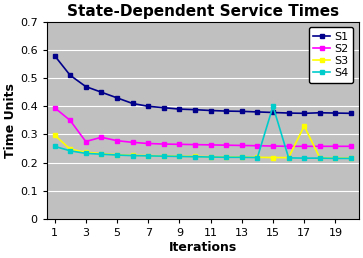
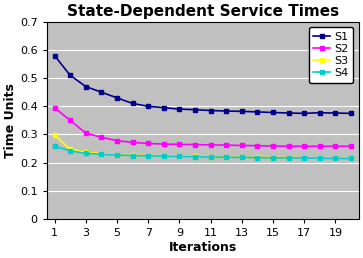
S2/3: 0.275 -> 0.305
S4/15: 0.400 -> 0.217
S3/17: 0.330 -> 0.217
